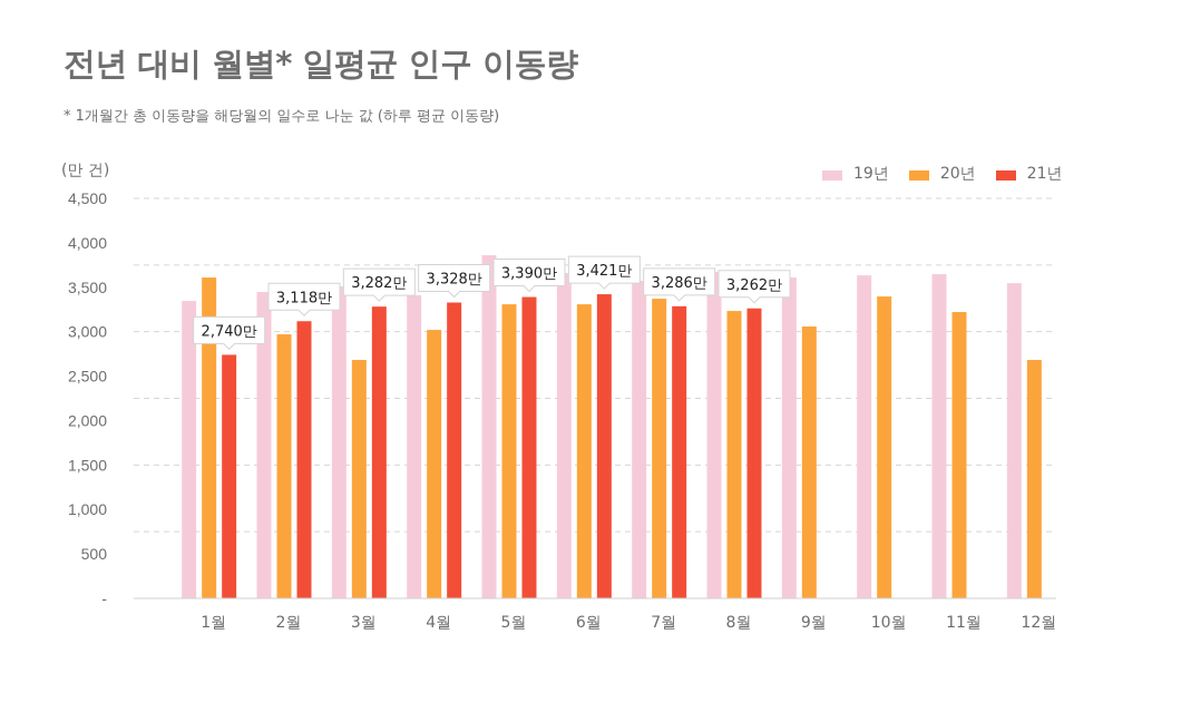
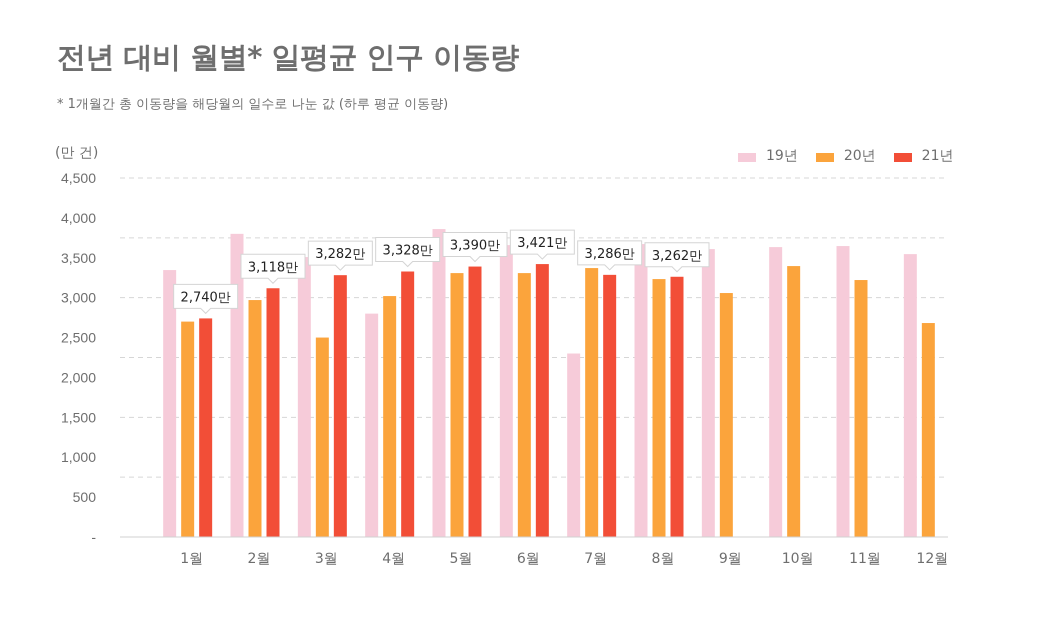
20년/1월: 3600 -> 2700
19년/2월: 3400 -> 3800
20년/3월: 2700 -> 2500
19년/4월: 3400 -> 2800
19년/7월: 3600 -> 2300
